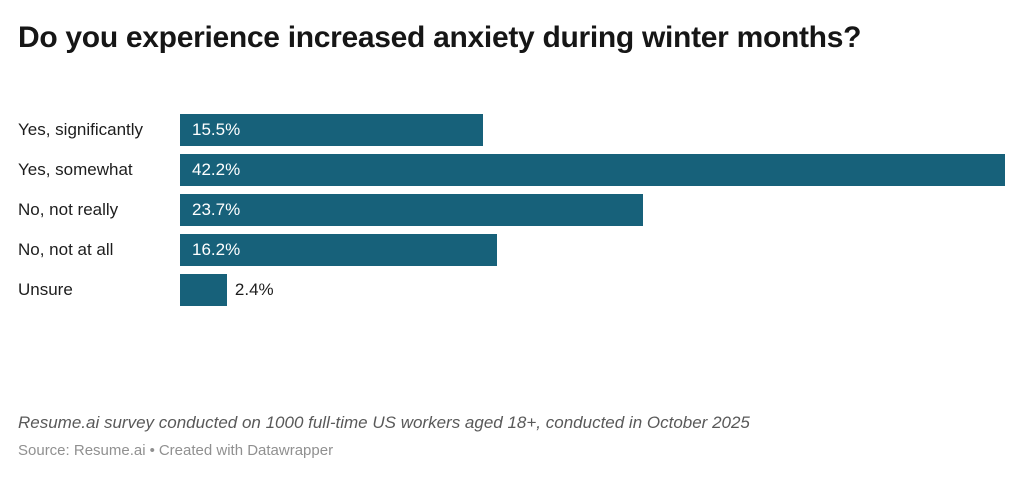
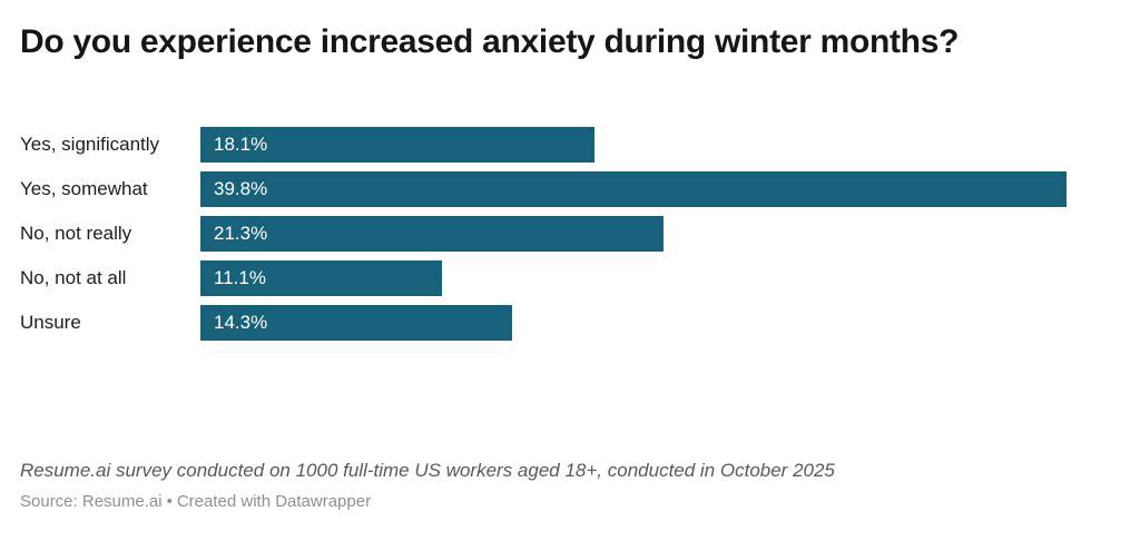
Yes, significantly: 15.5% -> 18.1%
Yes, somewhat: 42.2% -> 39.8%
No, not really: 23.7% -> 21.3%
No, not at all: 16.2% -> 11.1%
Unsure: 2.4% -> 14.3%
